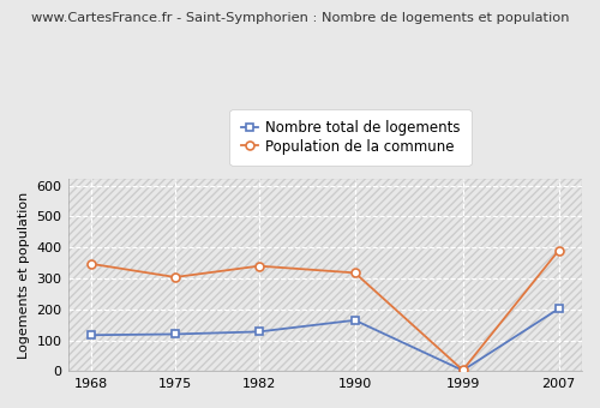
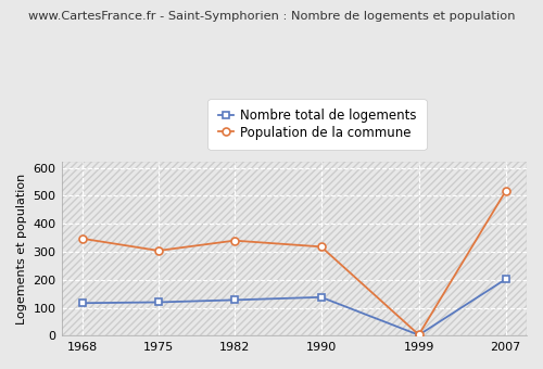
Nombre total de logements/1990: 165 -> 138
Population de la commune/2007: 390 -> 516
